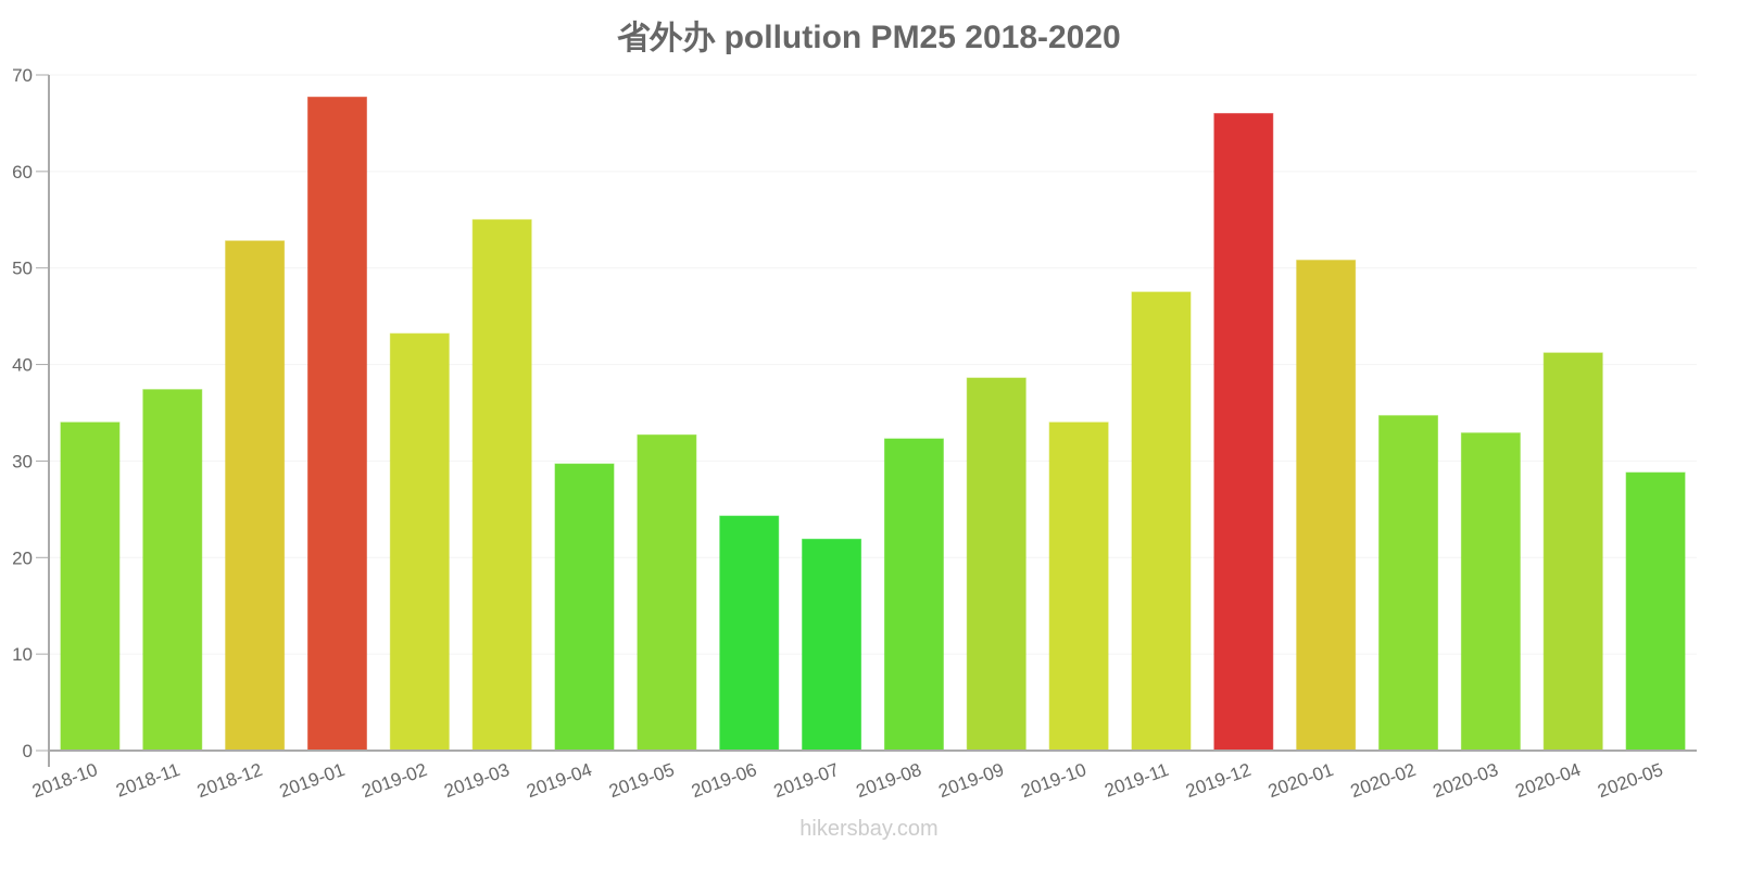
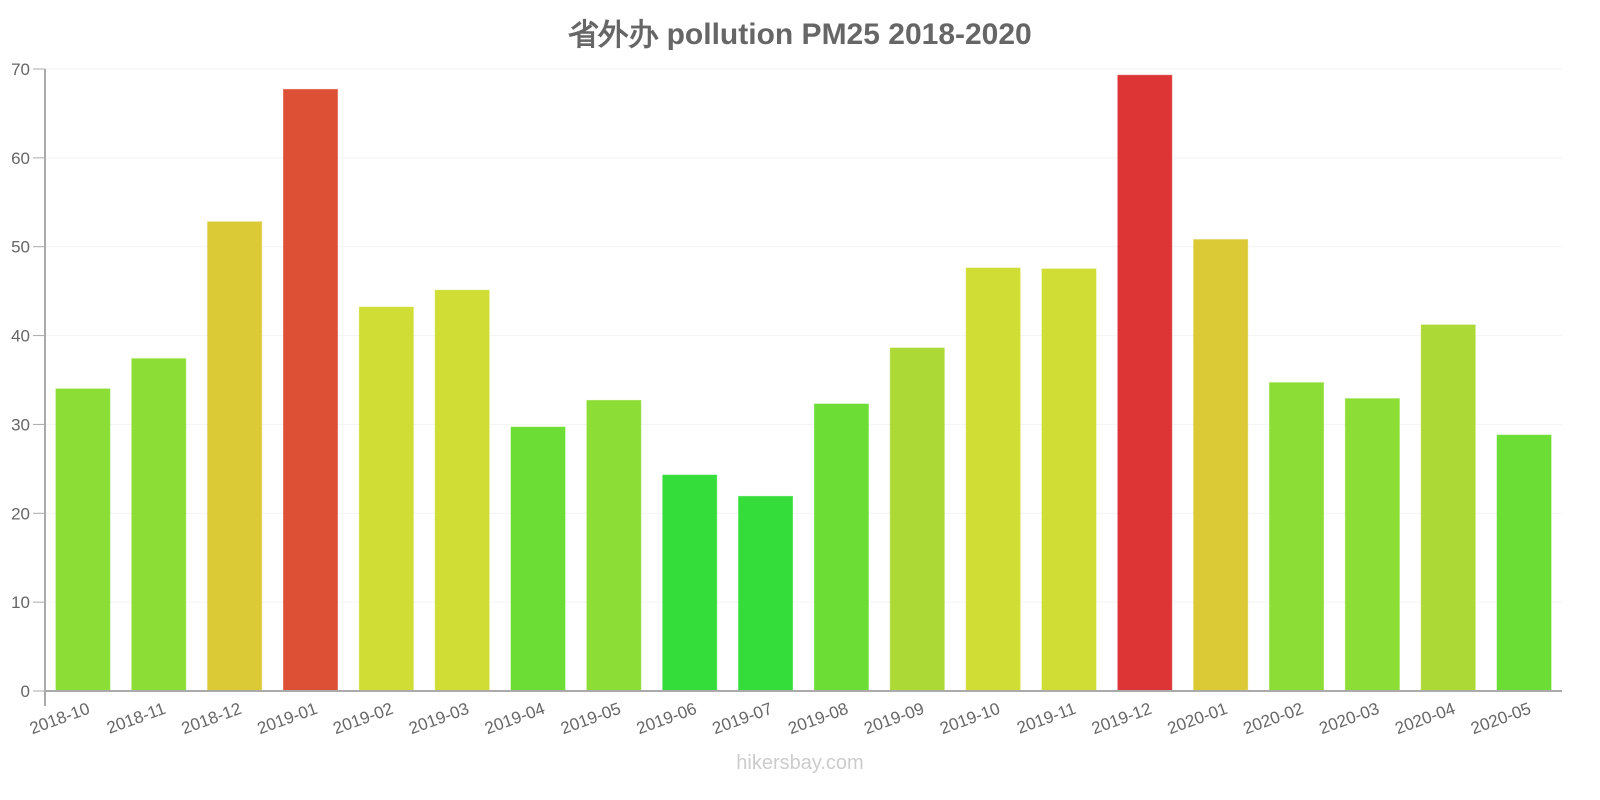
2019-03: 55 -> 45
2019-10: 34 -> 48
2019-12: 66 -> 69
